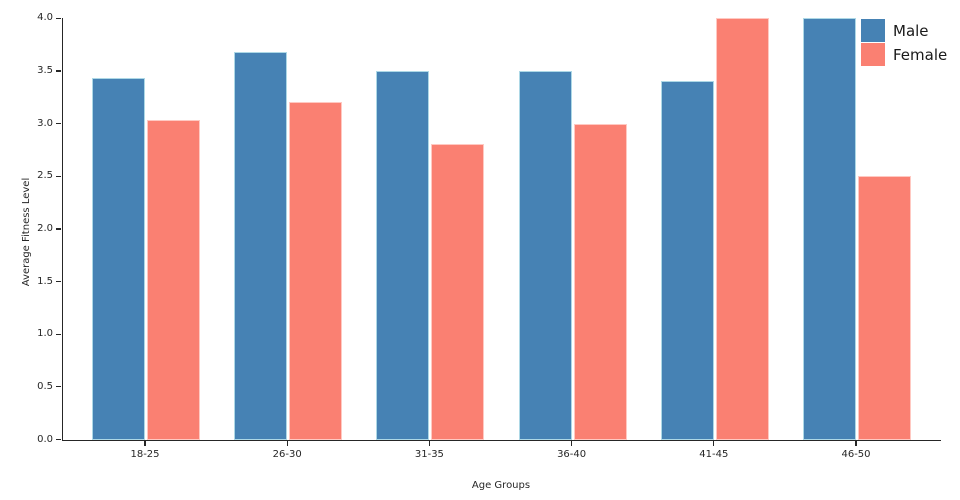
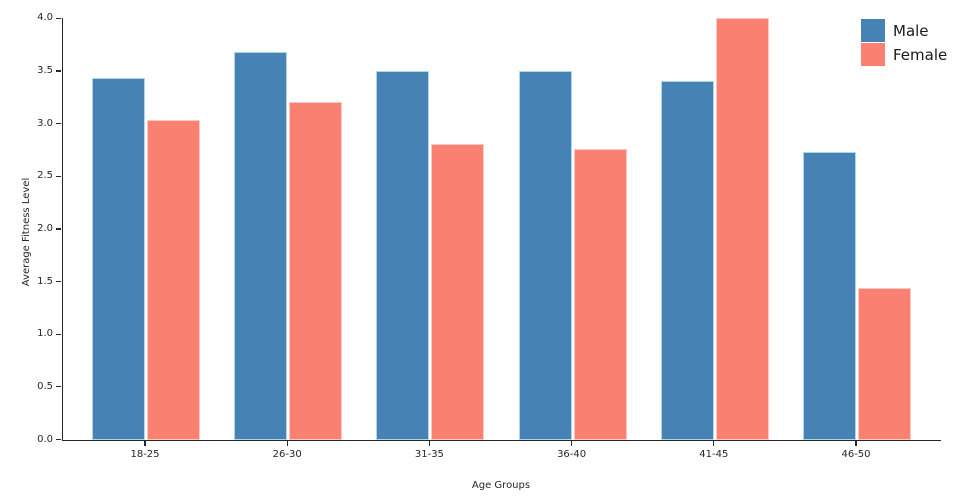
Female/36-40: 3.00 -> 2.76
Male/46-50: 4.00 -> 2.73
Female/46-50: 2.50 -> 1.44
